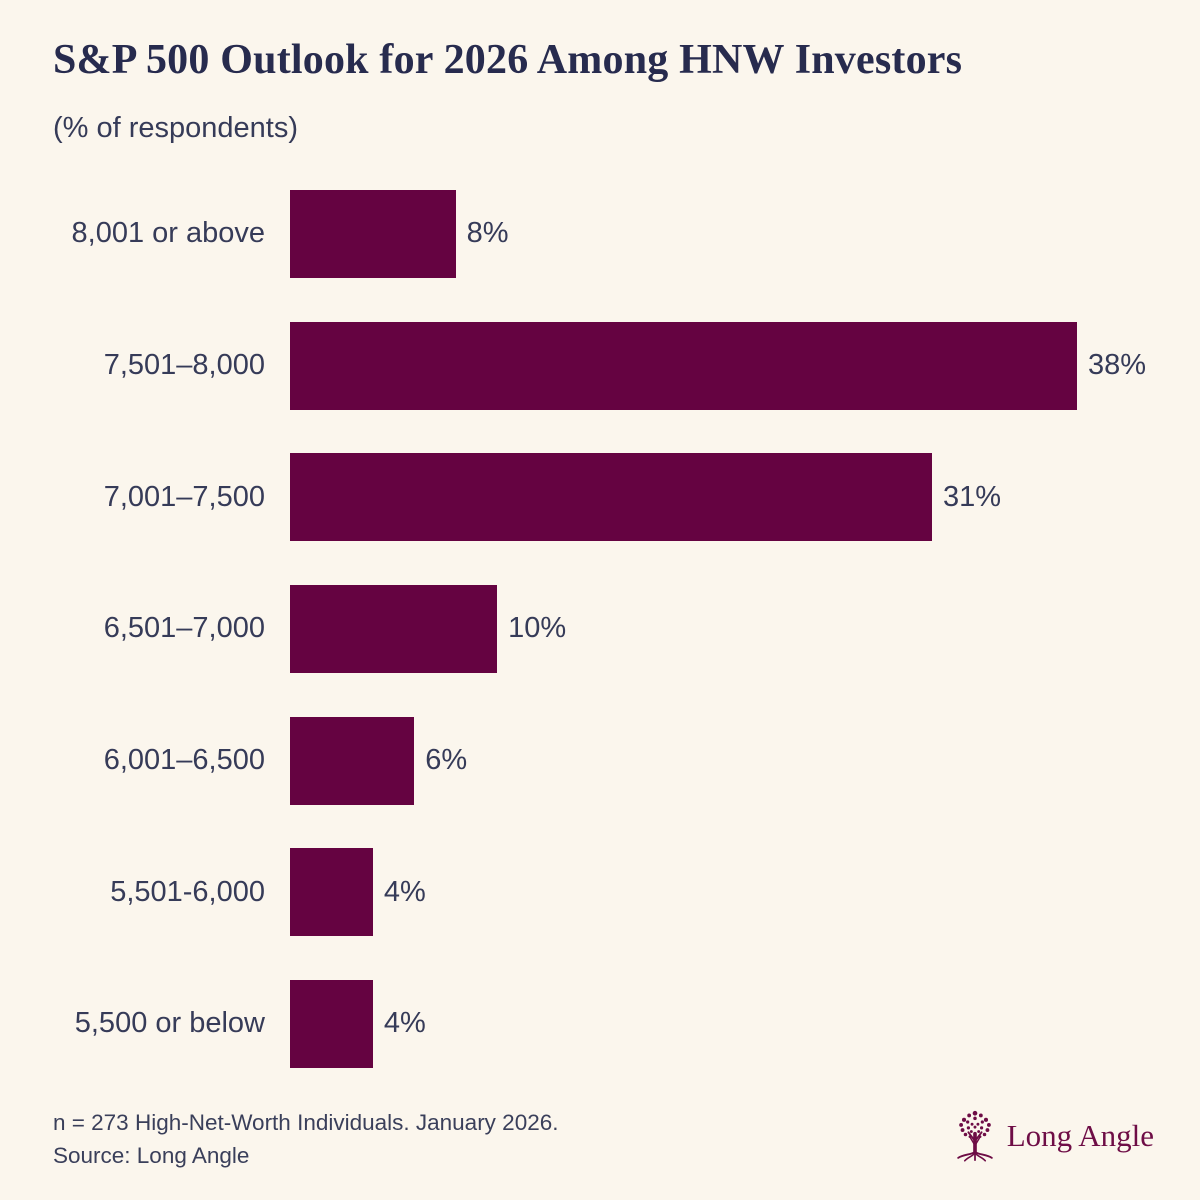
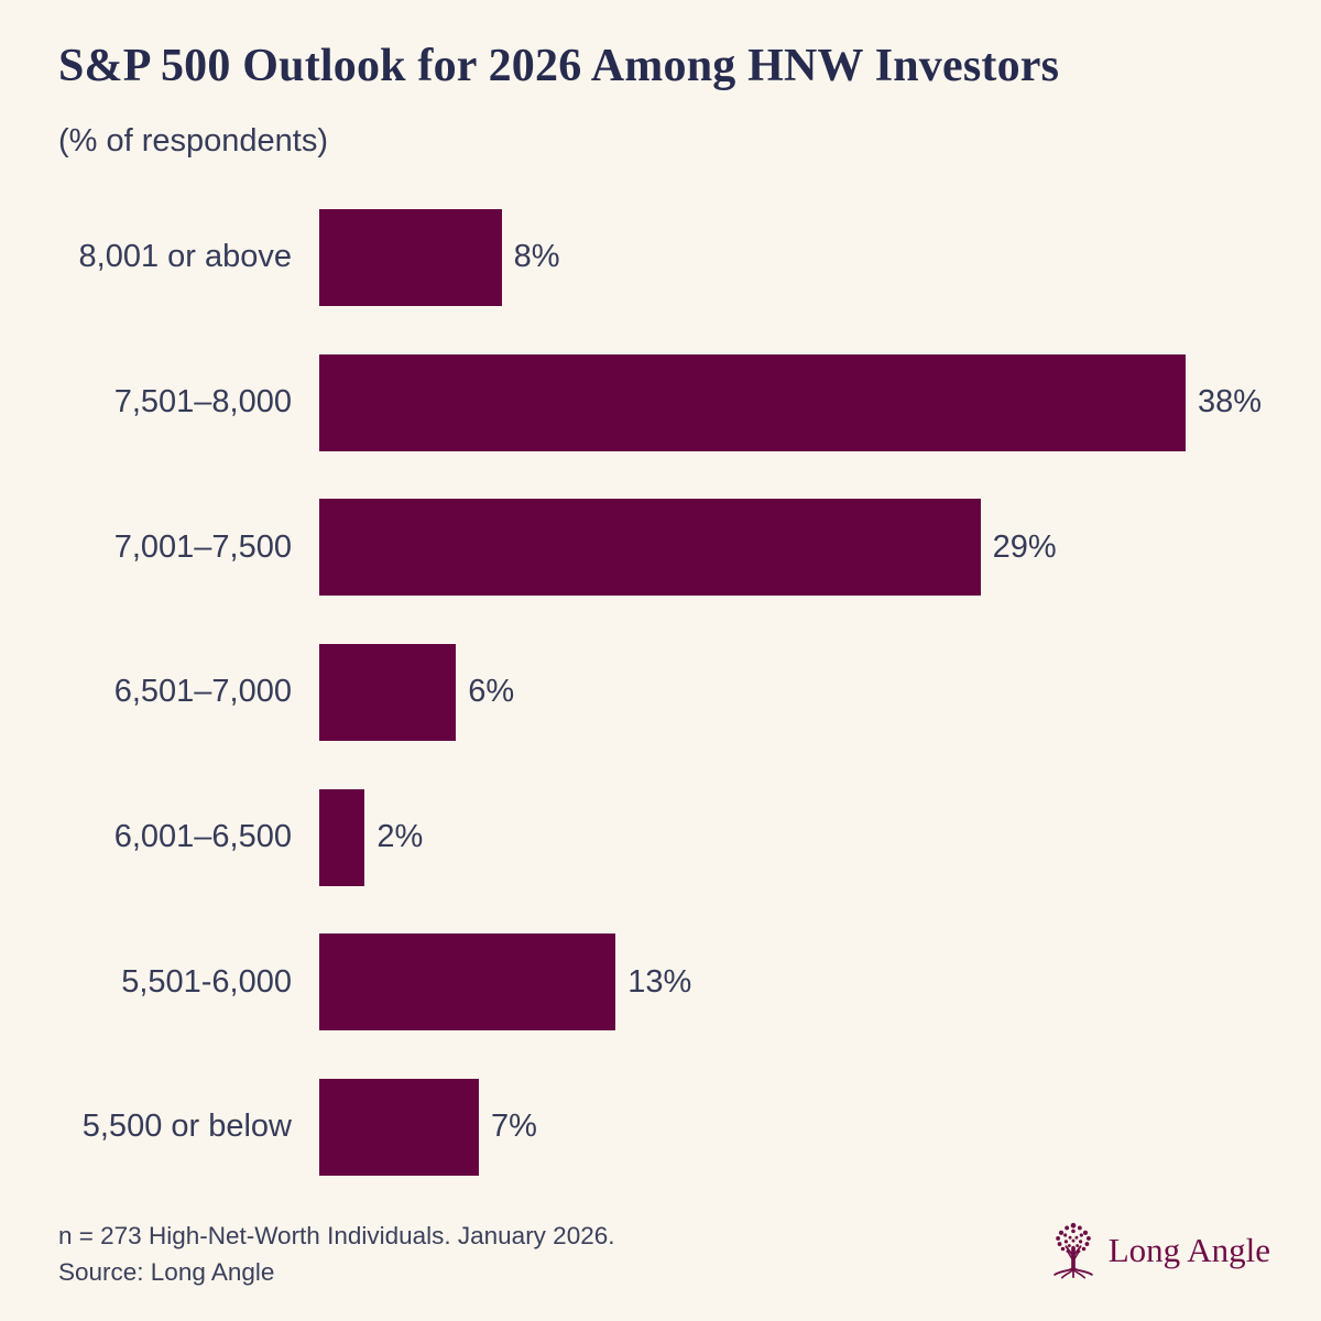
7,001–7,500: 31% -> 29%
6,501–7,000: 10% -> 6%
6,001–6,500: 6% -> 2%
5,501-6,000: 4% -> 13%
5,500 or below: 4% -> 7%
